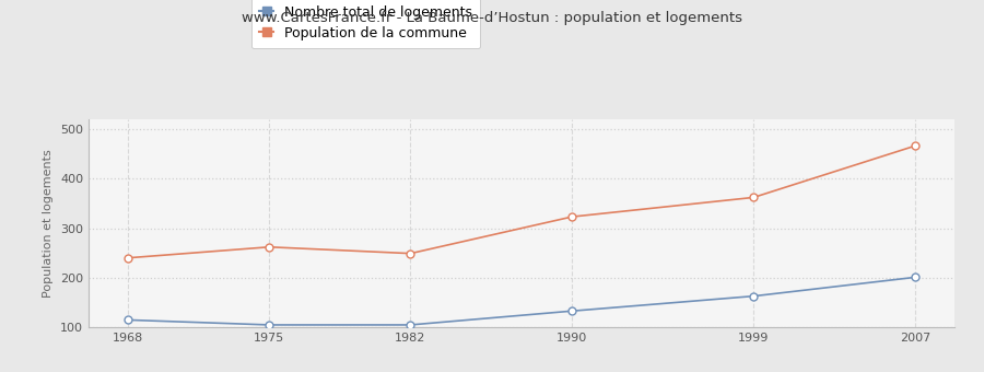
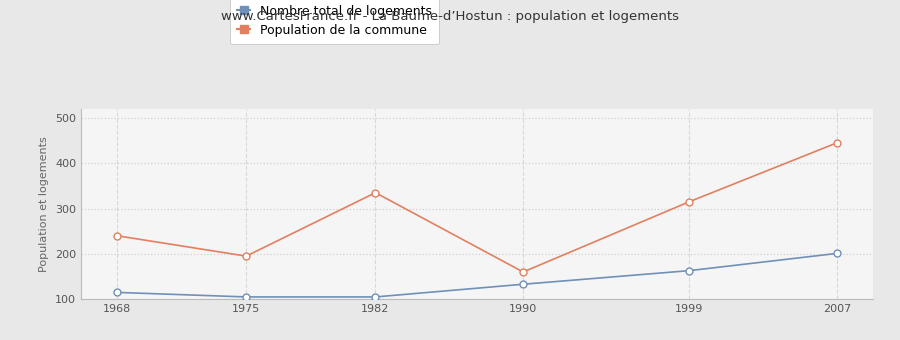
Population de la commune/1975: 262 -> 195
Population de la commune/1982: 249 -> 335
Population de la commune/1990: 323 -> 160
Population de la commune/1999: 362 -> 315
Population de la commune/2007: 466 -> 445
